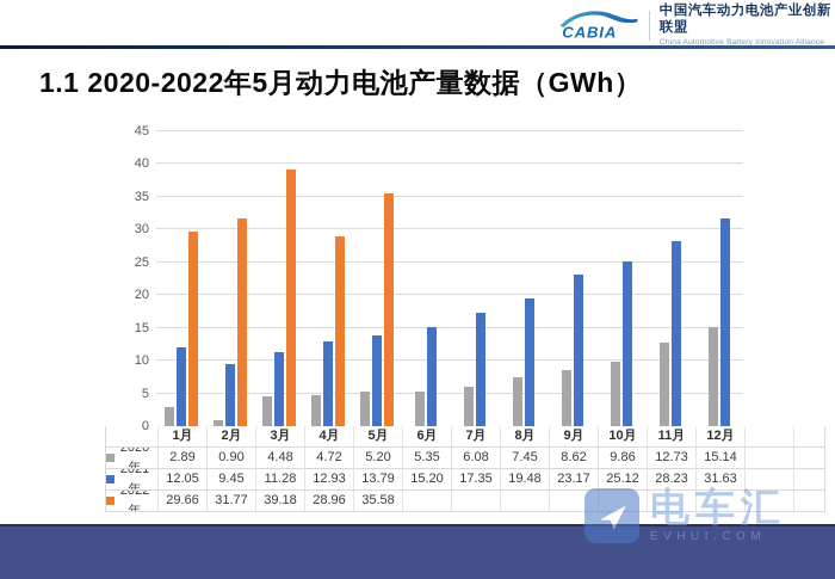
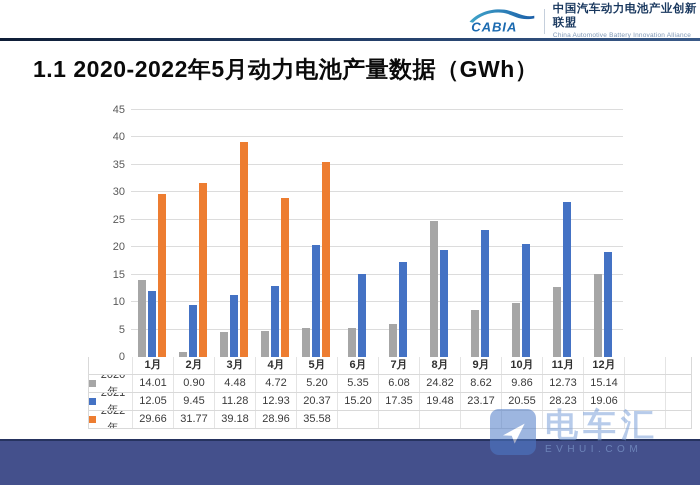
2020年/1月: 2.89 -> 14.01
2021年/5月: 13.79 -> 20.37
2020年/8月: 7.45 -> 24.82
2021年/10月: 25.12 -> 20.55
2021年/12月: 31.63 -> 19.06
